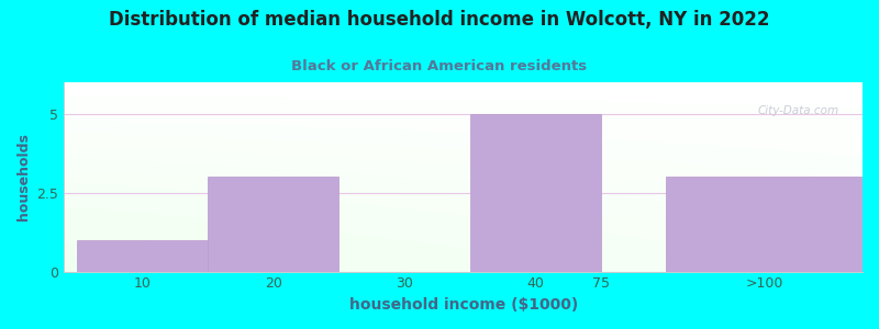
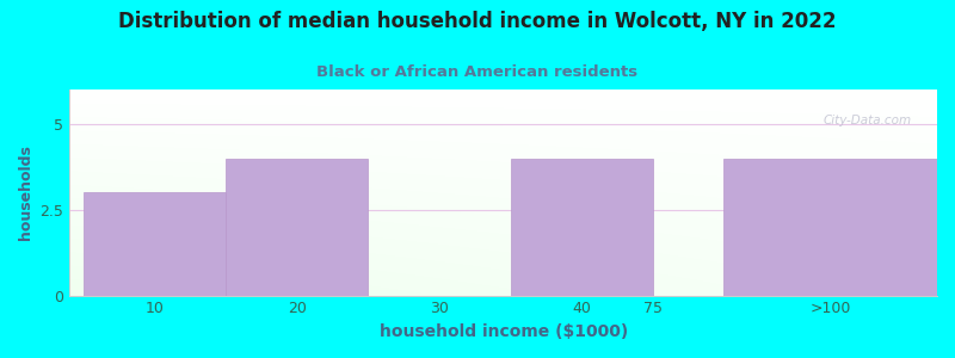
10: 1 -> 3
20: 3 -> 4
40: 5 -> 4
>100: 3 -> 4
